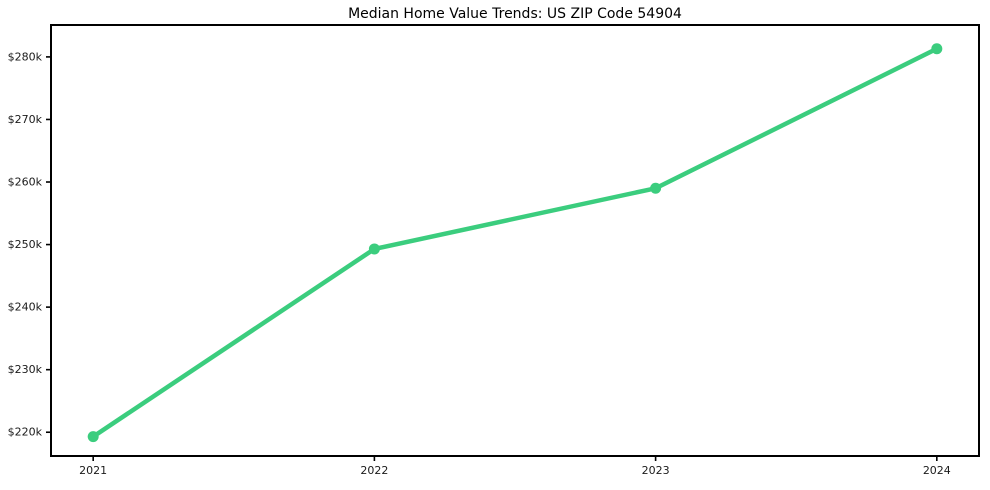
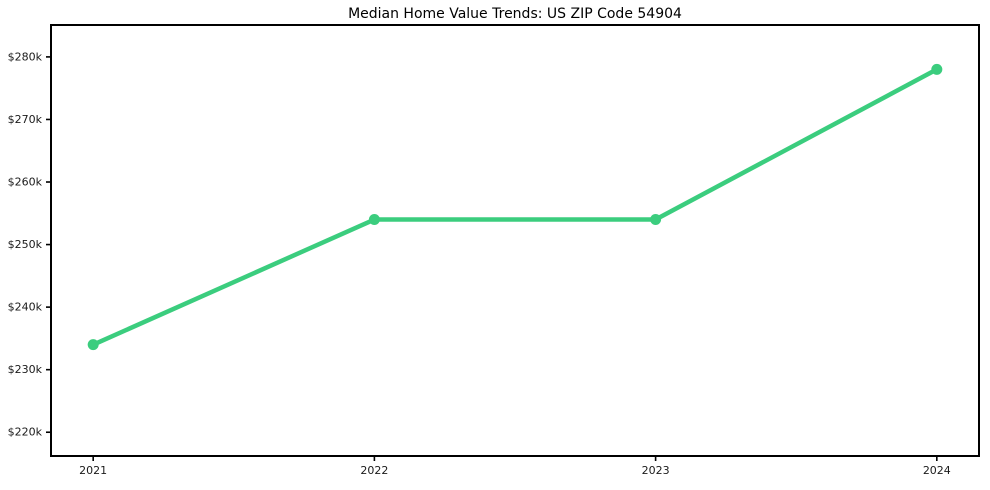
2021: $219k -> $234k
2022: $249k -> $254k
2023: $259k -> $254k
2024: $281k -> $278k
